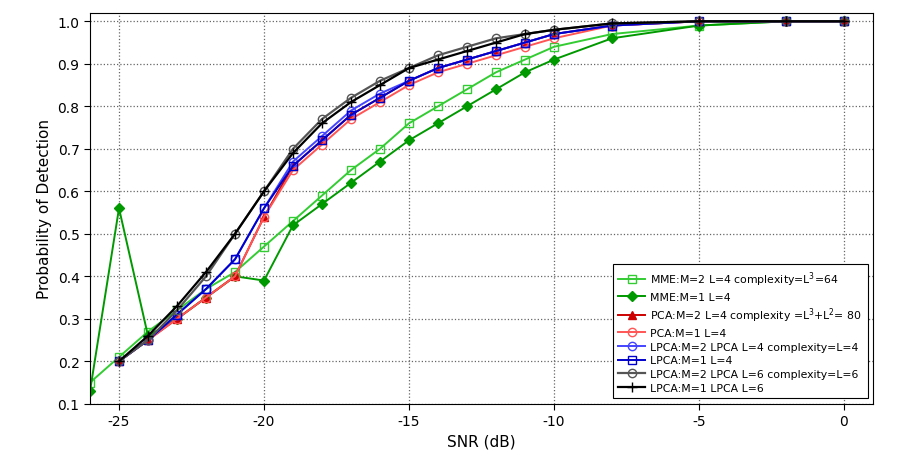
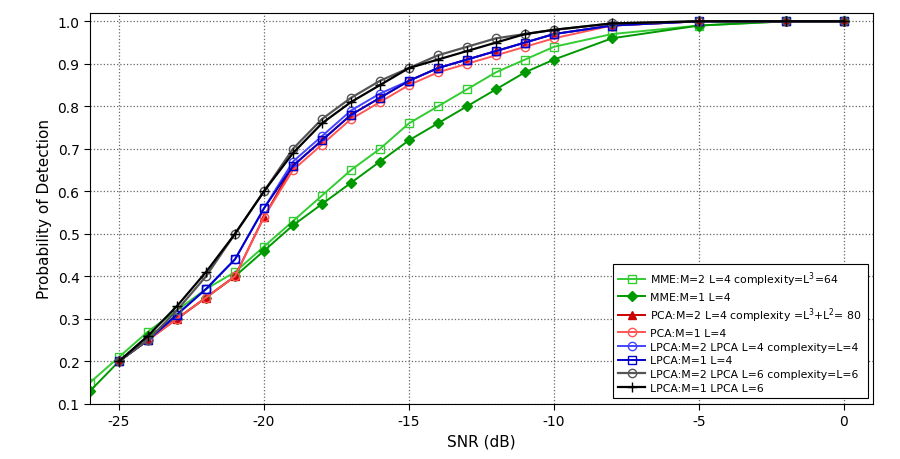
MME:M=1 L=4/-25: 0.56 -> 0.20
MME:M=1 L=4/-20: 0.39 -> 0.46
